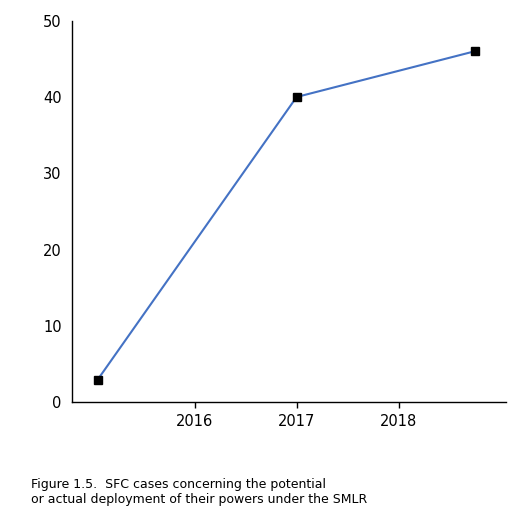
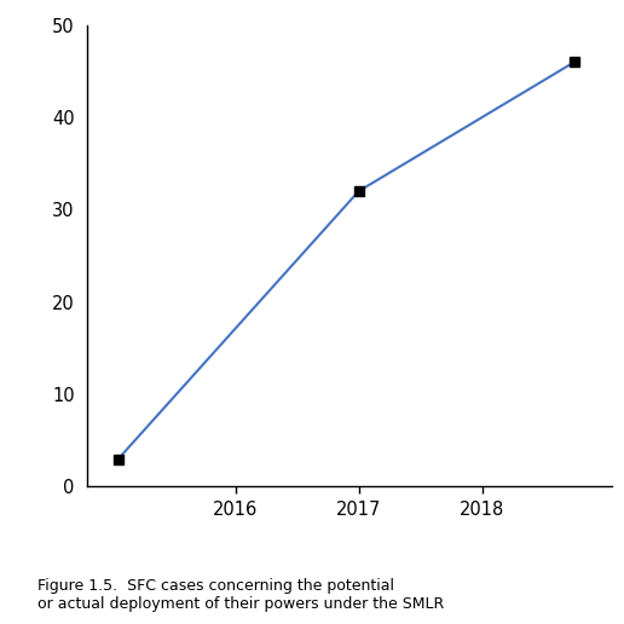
2017: 40 -> 32
